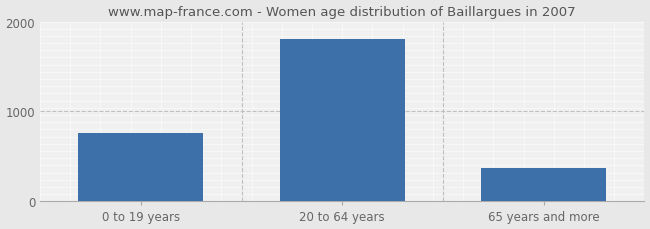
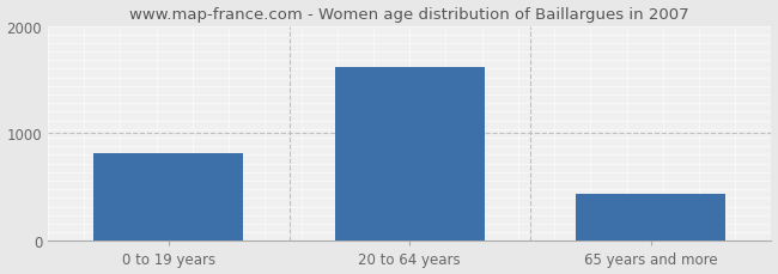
0 to 19 years: 760 -> 820
20 to 64 years: 1810 -> 1620
65 years and more: 370 -> 440
